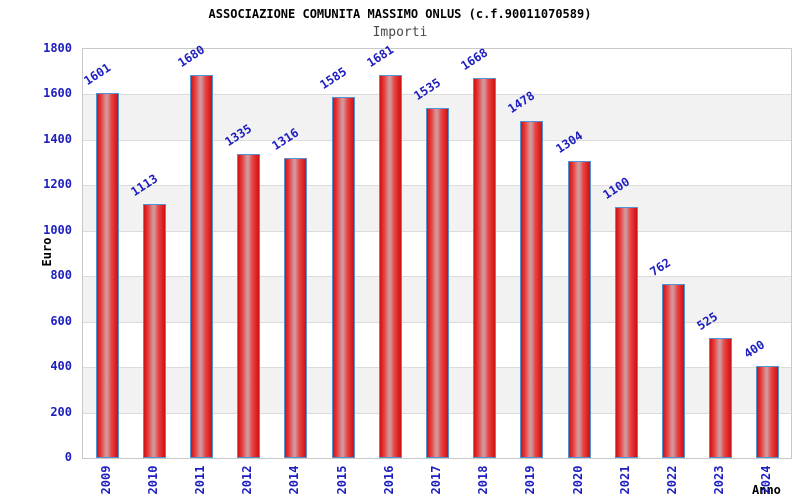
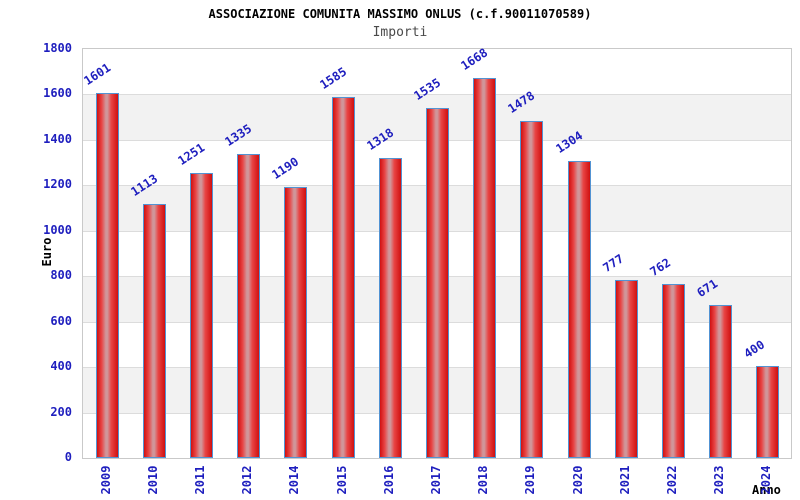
2011: 1680 -> 1251
2014: 1316 -> 1190
2016: 1681 -> 1318
2021: 1100 -> 777
2023: 525 -> 671
